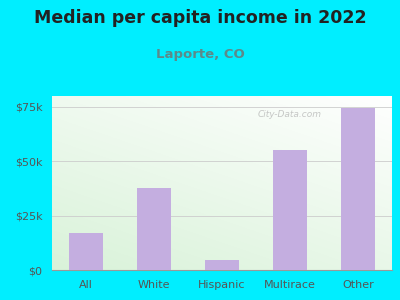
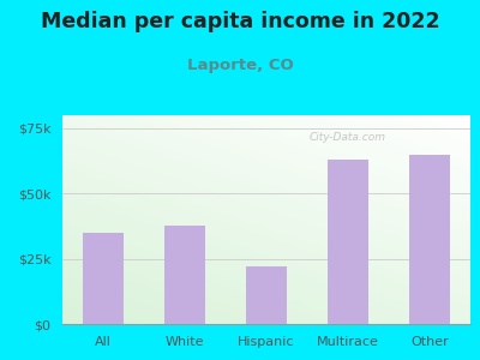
All: $17.0k -> $35.0k
Hispanic: $4.5k -> $22.0k
Multirace: $55.0k -> $63.0k
Other: $74.5k -> $65.0k
